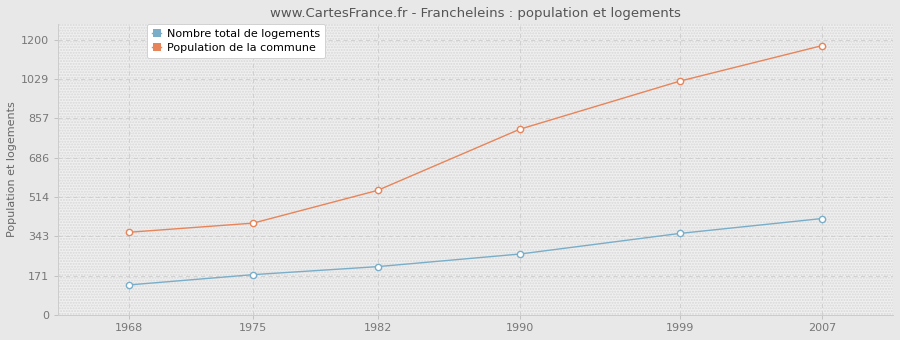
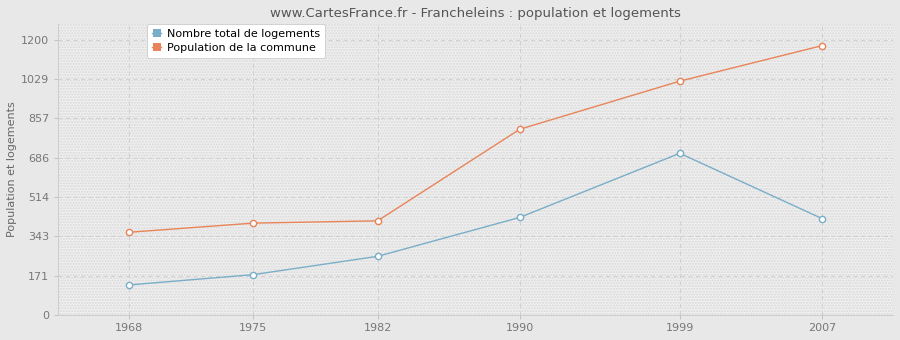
Nombre total de logements/1982: 210 -> 255
Population de la commune/1982: 543 -> 410
Nombre total de logements/1990: 265 -> 425
Nombre total de logements/1999: 355 -> 705
